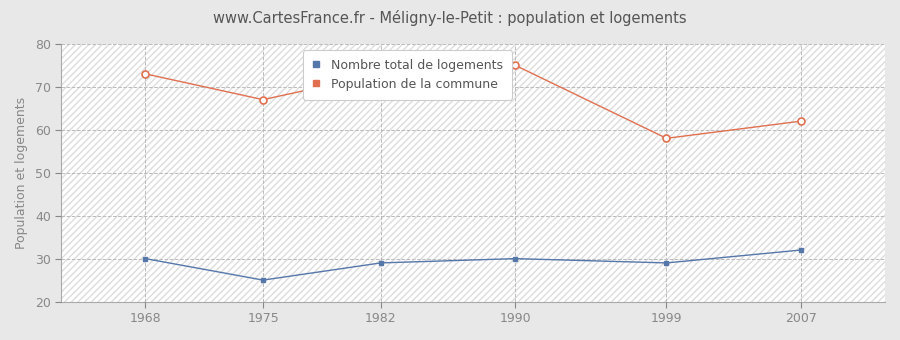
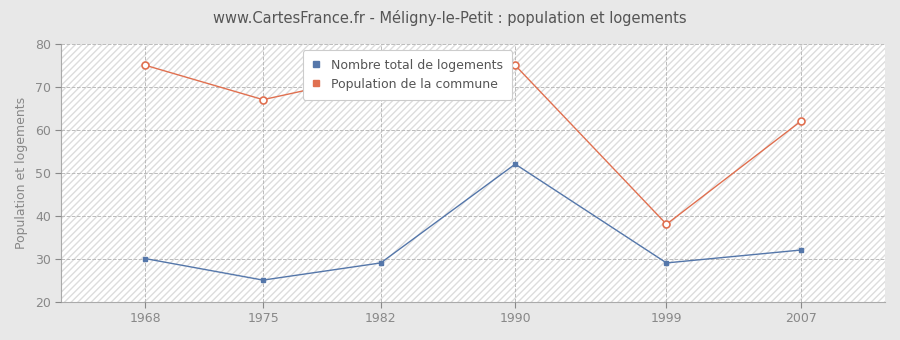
Population de la commune/1968: 73 -> 75
Nombre total de logements/1990: 30 -> 52
Population de la commune/1999: 58 -> 38
